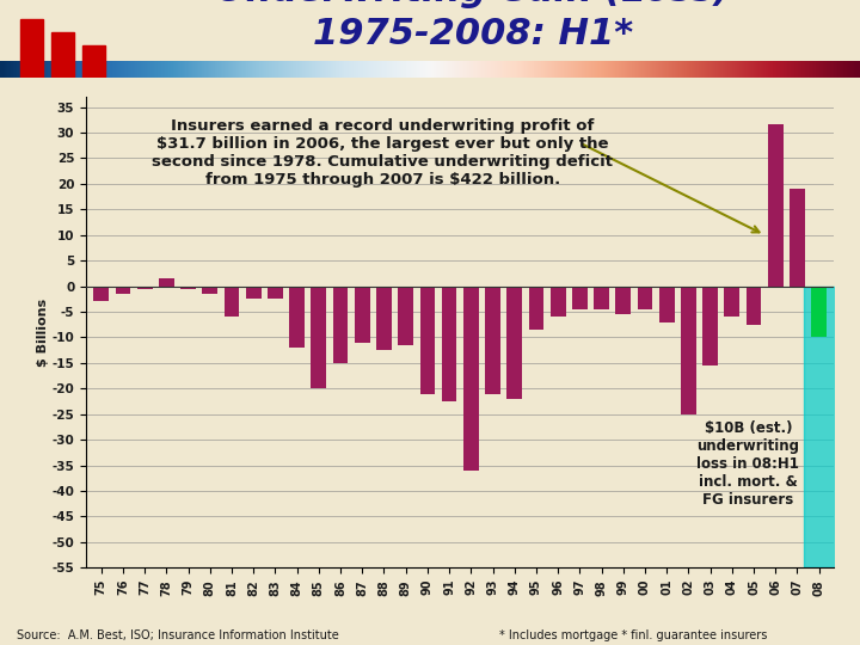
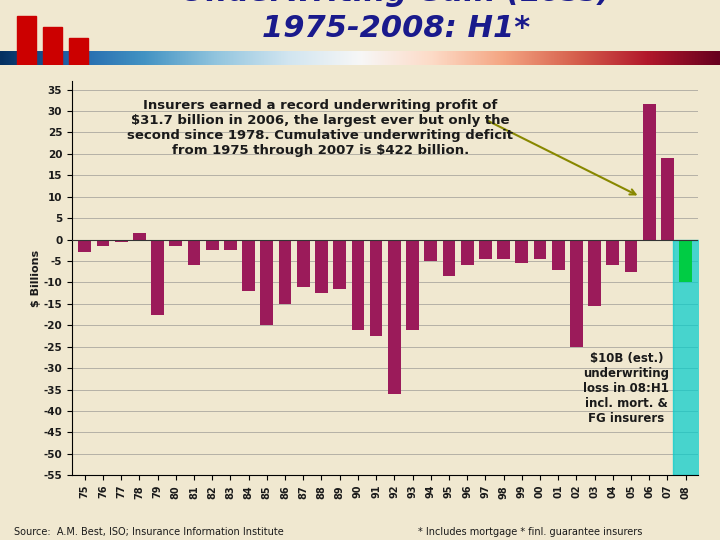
79: -0.5 -> -17.5
94: -22.0 -> -5.0
